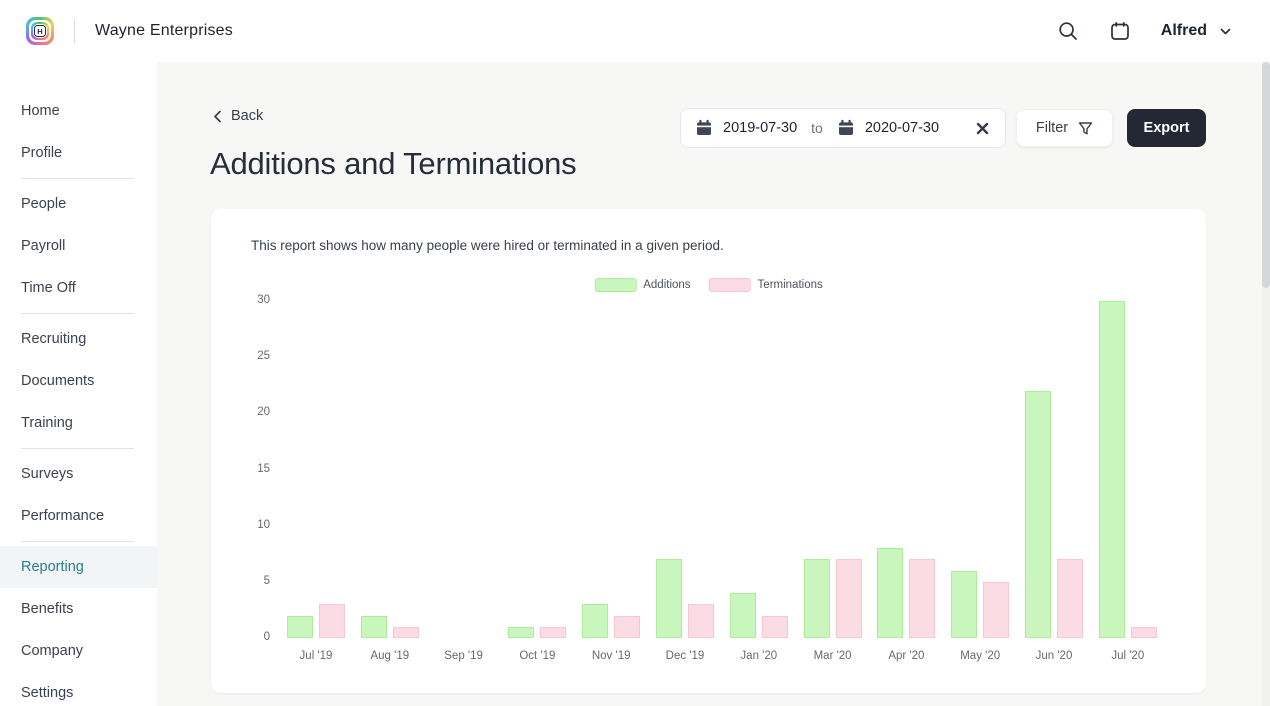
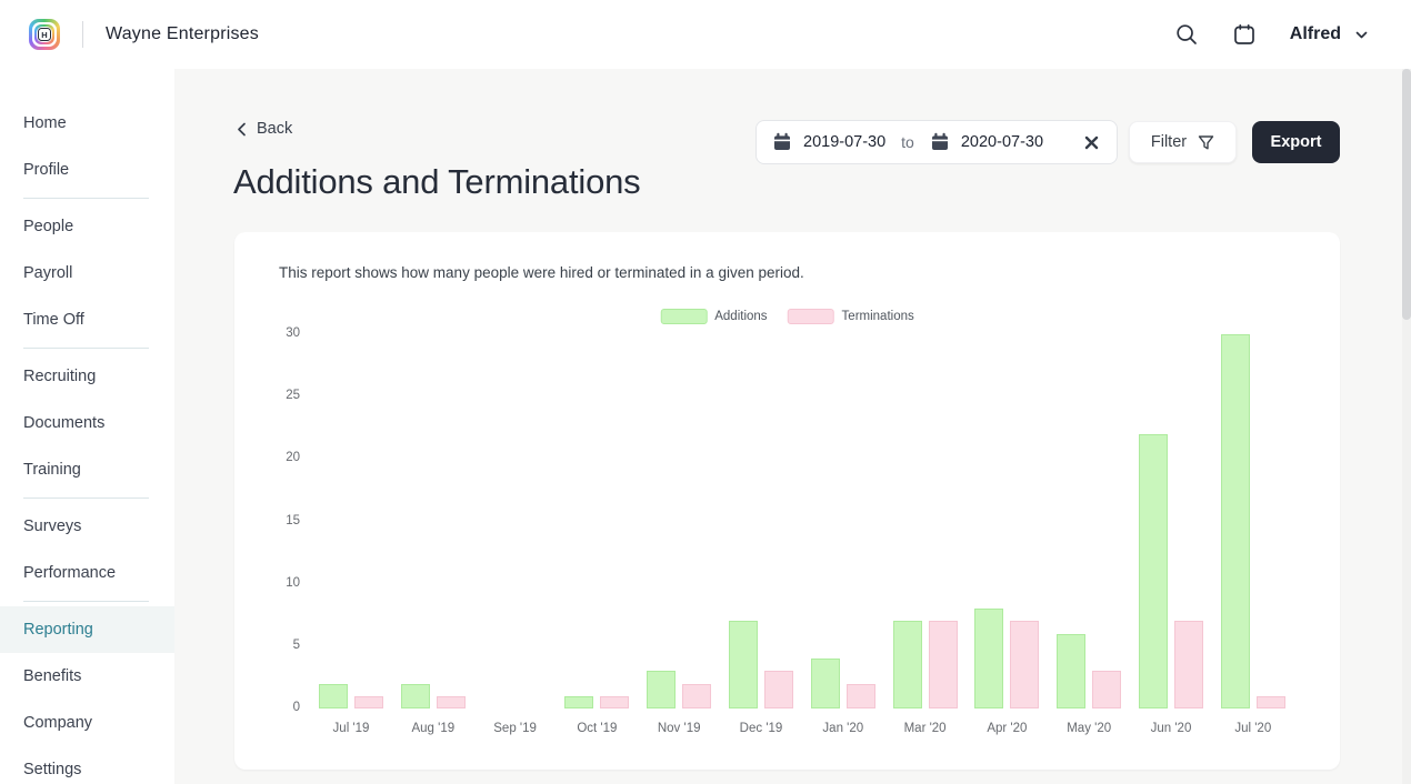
Terminations/Jul '19: 3 -> 1
Terminations/May '20: 5 -> 3
